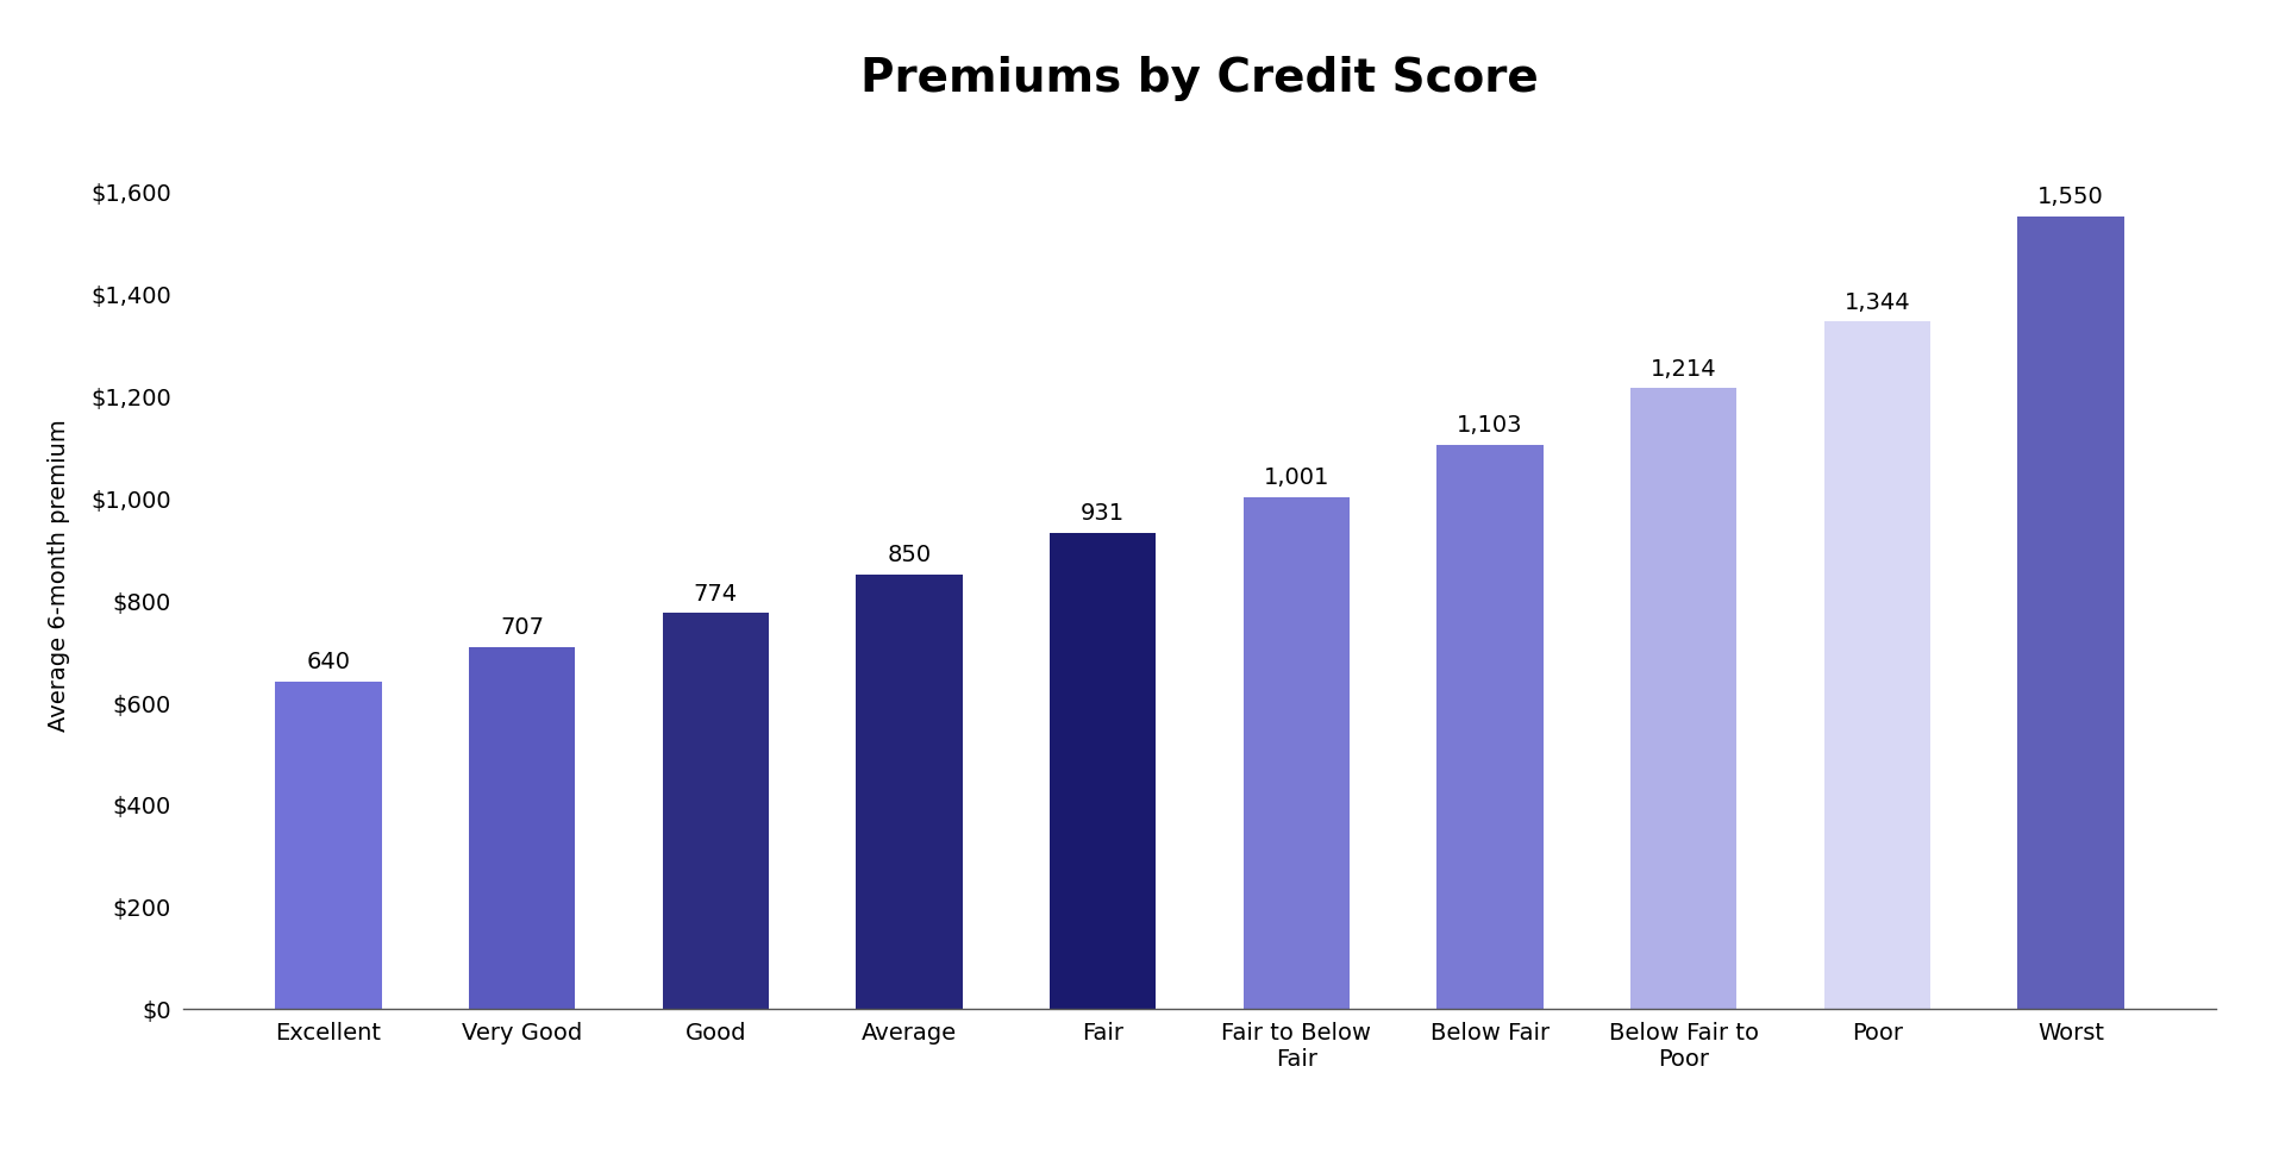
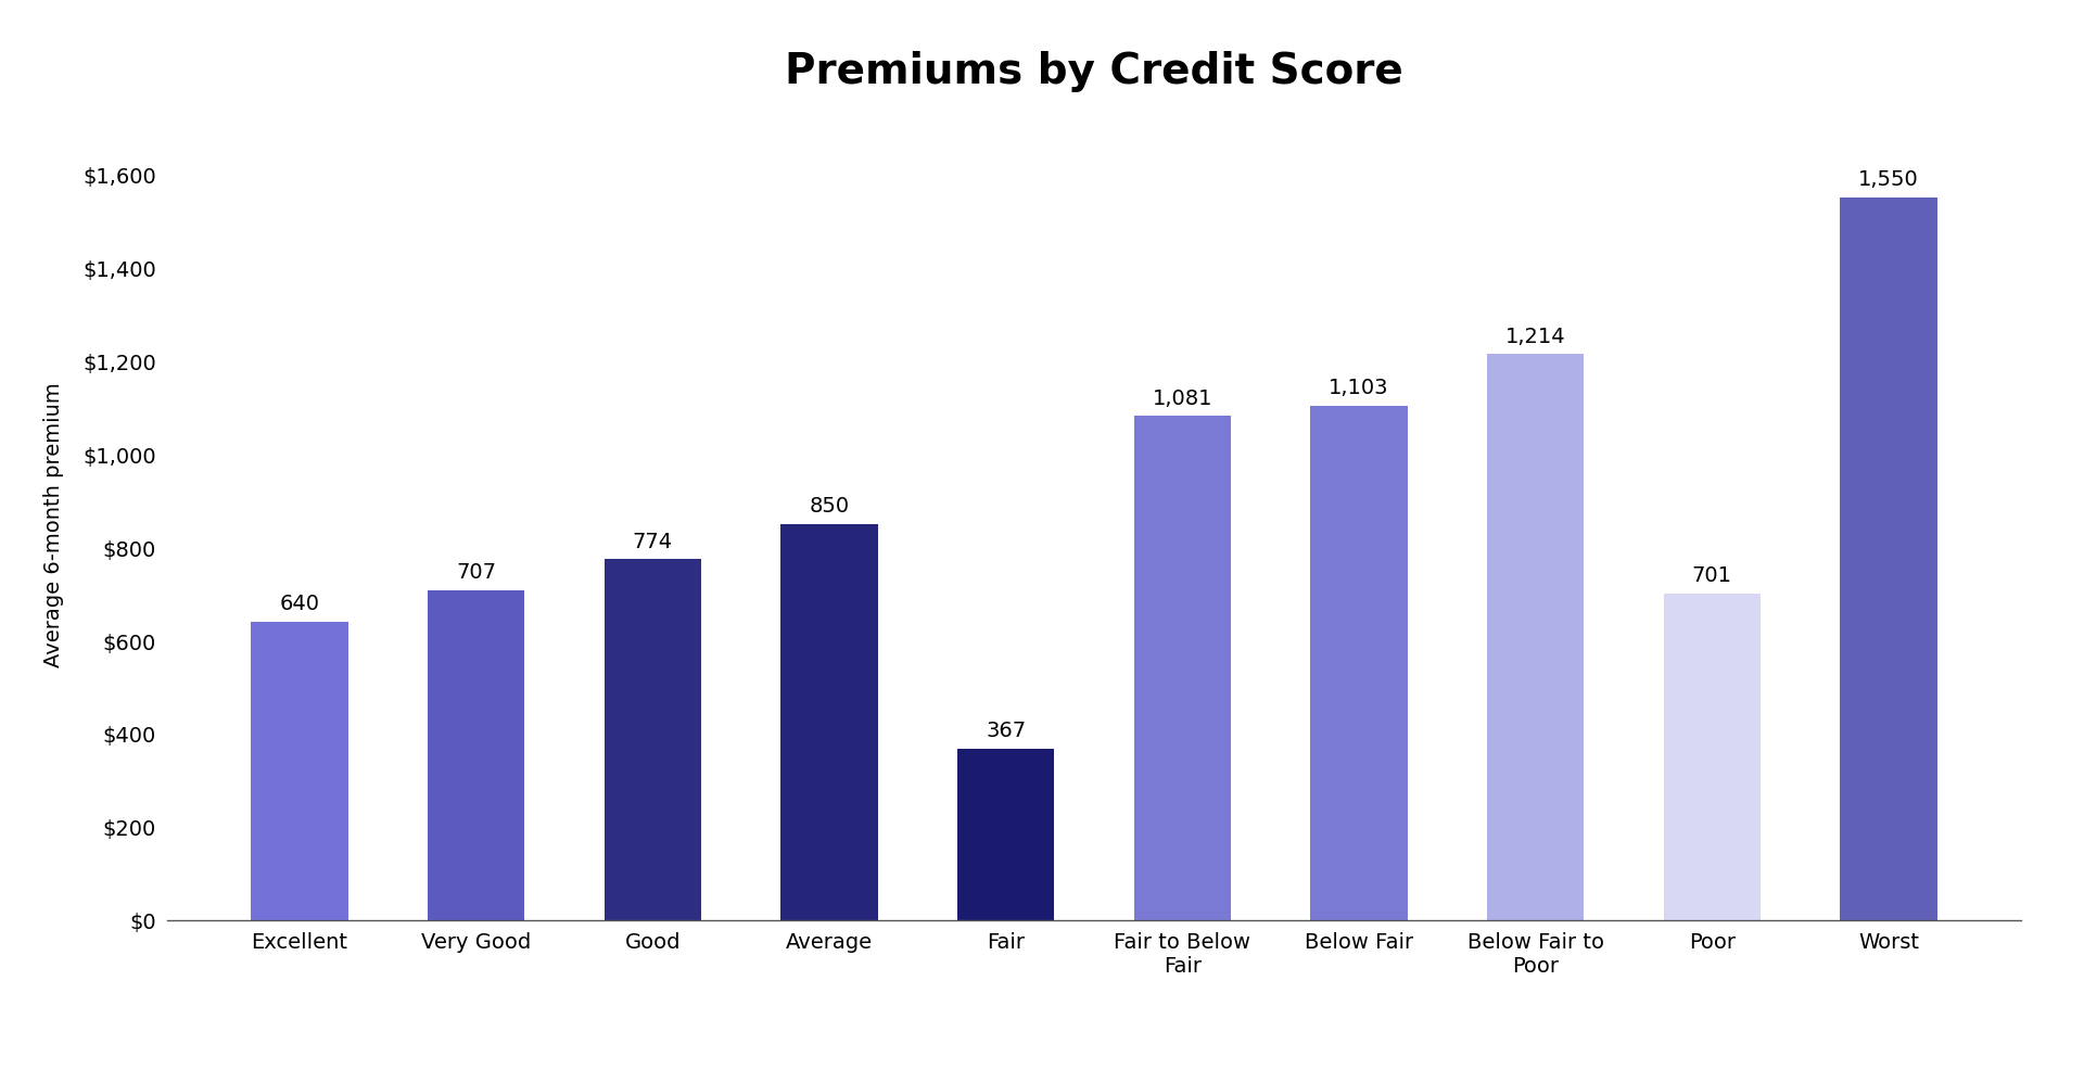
Fair: 931 -> 367
Fair to Below Fair: 1,001 -> 1,081
Poor: 1,344 -> 701
